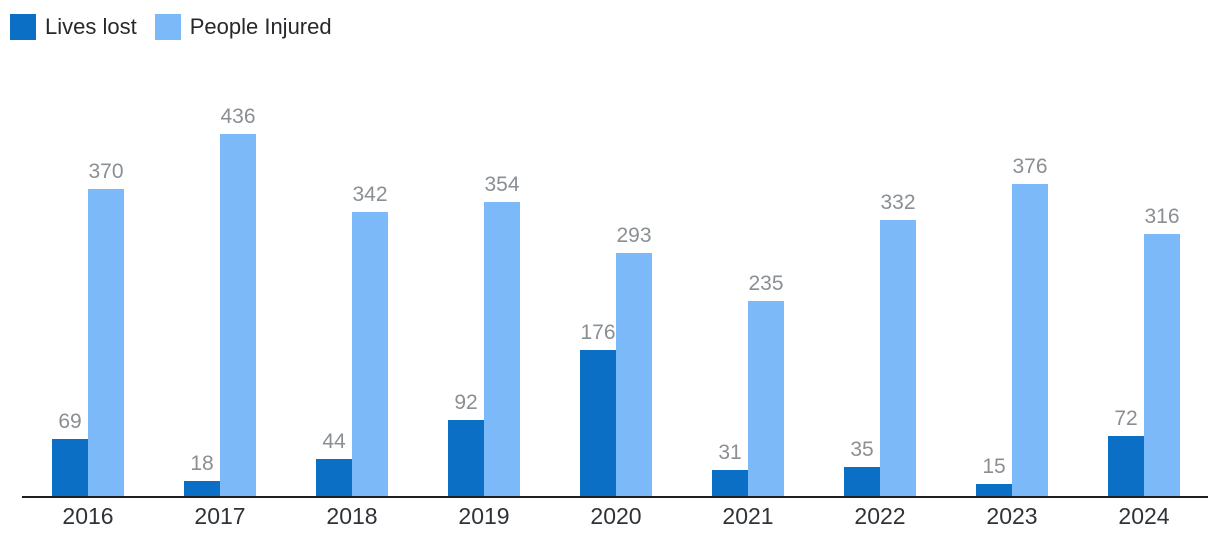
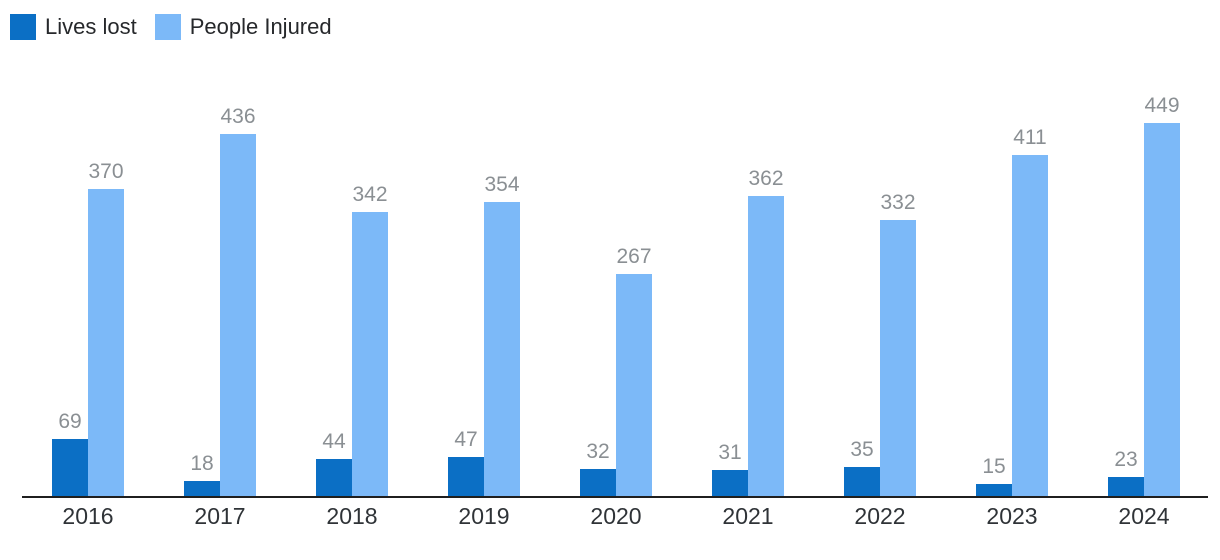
Lives lost/2019: 92 -> 47
Lives lost/2020: 176 -> 32
People Injured/2020: 293 -> 267
People Injured/2021: 235 -> 362
People Injured/2023: 376 -> 411
Lives lost/2024: 72 -> 23
People Injured/2024: 316 -> 449
